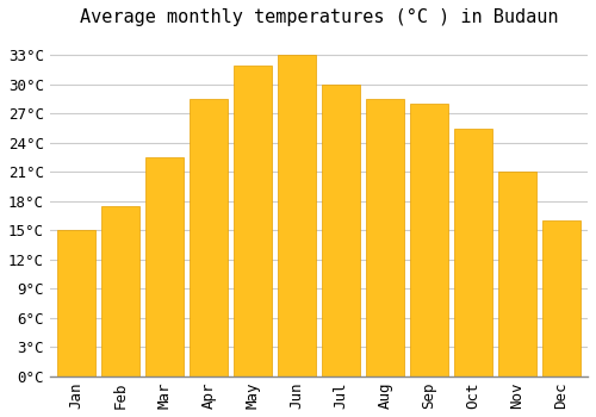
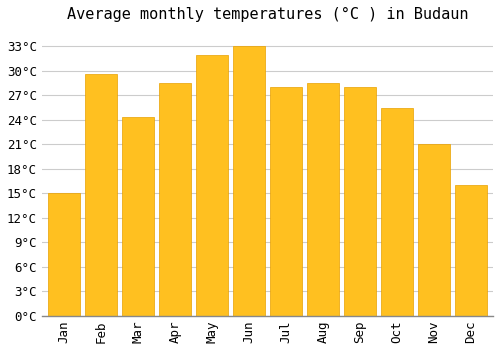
Feb: 17.5°C -> 29.6°C
Mar: 22.5°C -> 24.4°C
Jul: 30.0°C -> 28.0°C
